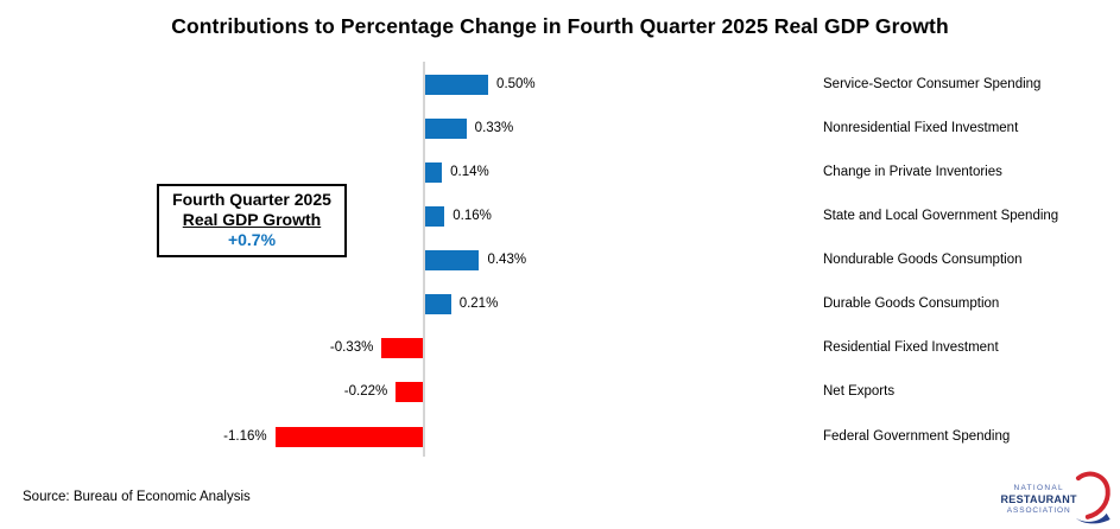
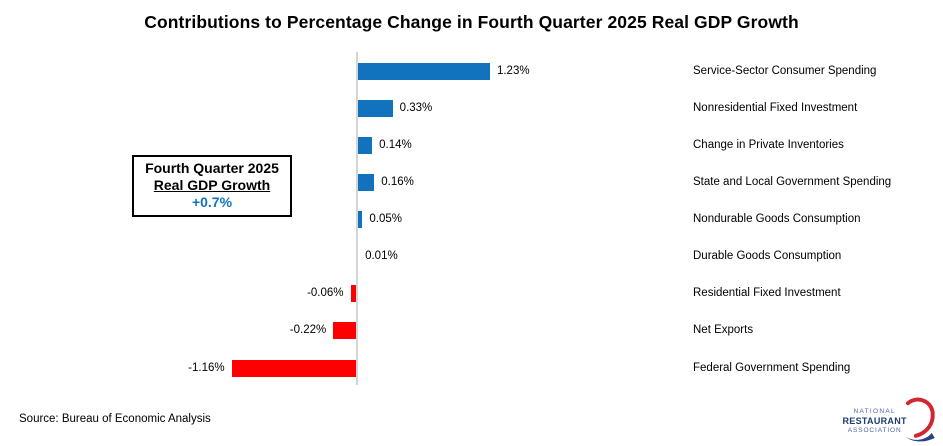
Service-Sector Consumer Spending: 0.50% -> 1.23%
Nondurable Goods Consumption: 0.43% -> 0.05%
Durable Goods Consumption: 0.21% -> 0.01%
Residential Fixed Investment: -0.33% -> -0.06%
